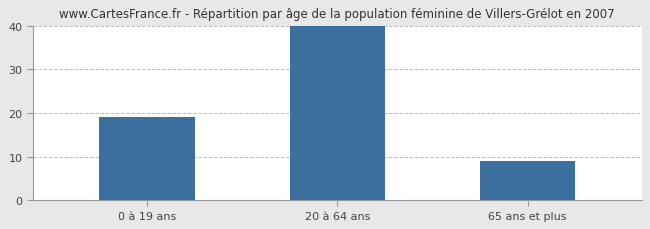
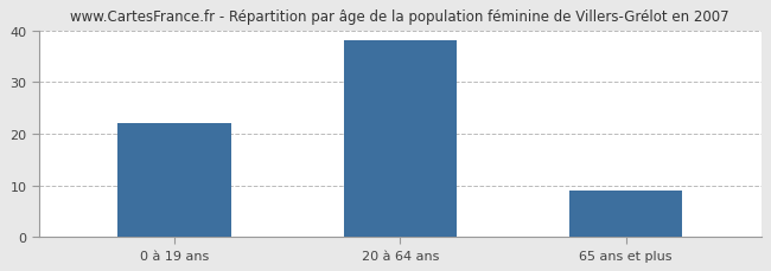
0 à 19 ans: 19 -> 22
20 à 64 ans: 40 -> 38
